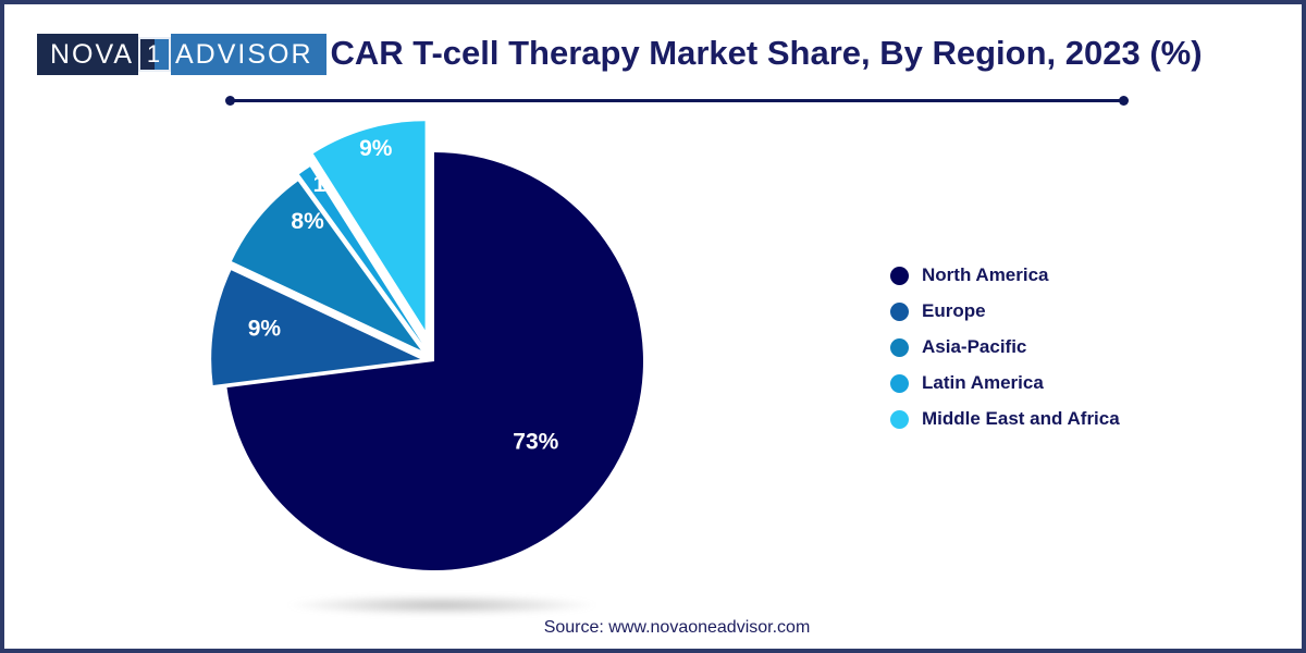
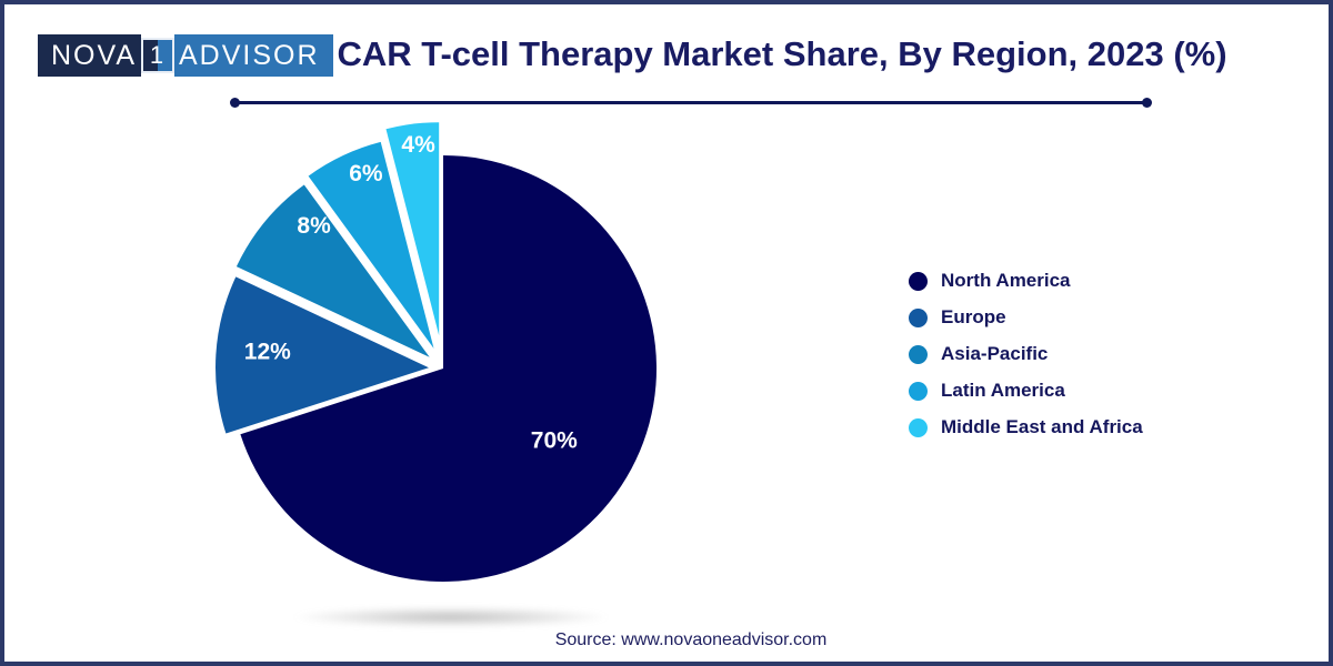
North America: 73% -> 70%
Europe: 9% -> 12%
Latin America: 1% -> 6%
Middle East and Africa: 9% -> 4%
